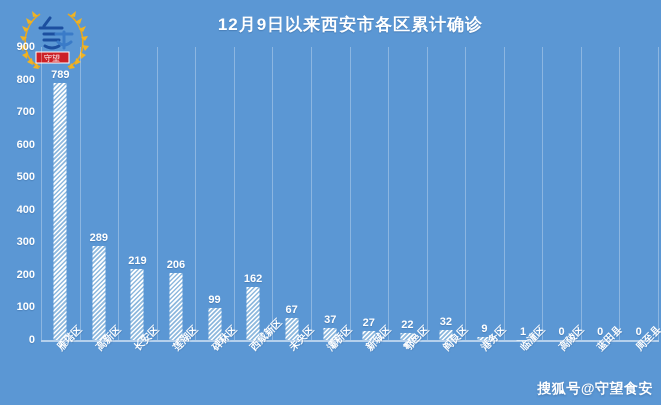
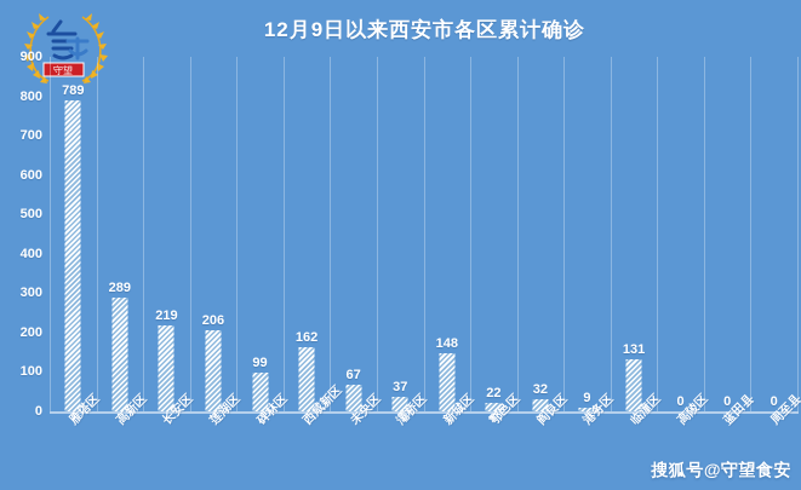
新城区: 27 -> 148
临潼区: 1 -> 131
